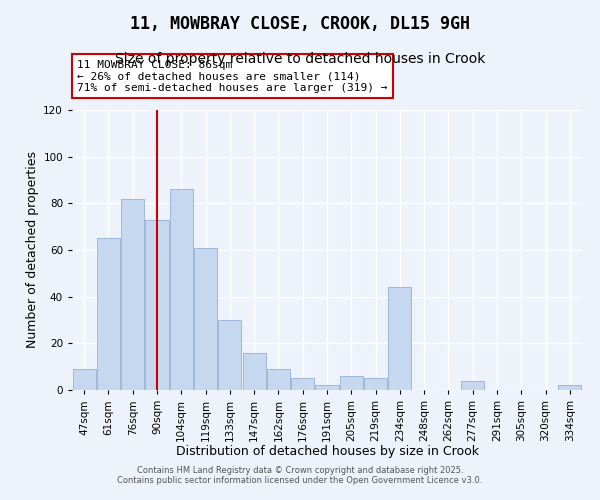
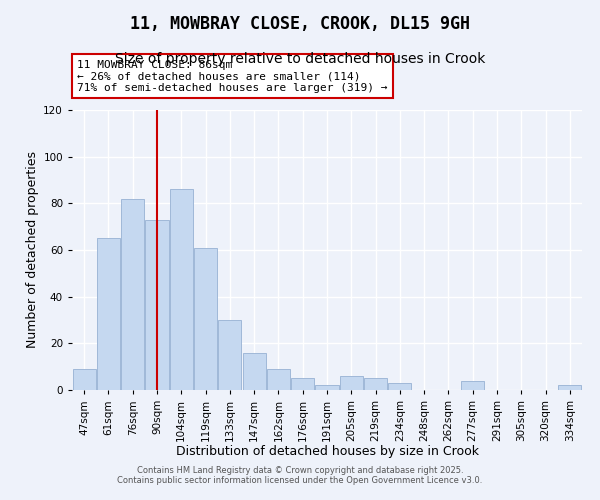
234sqm: 44 -> 3
